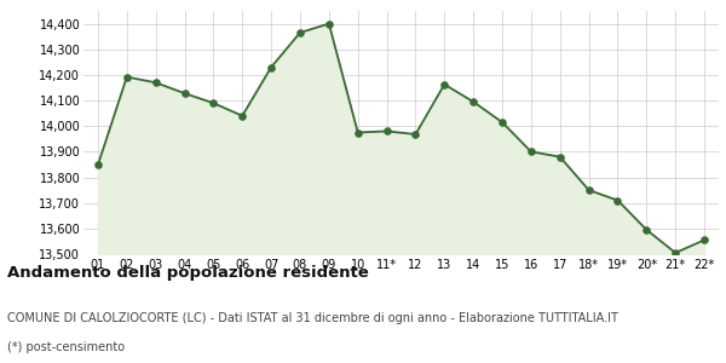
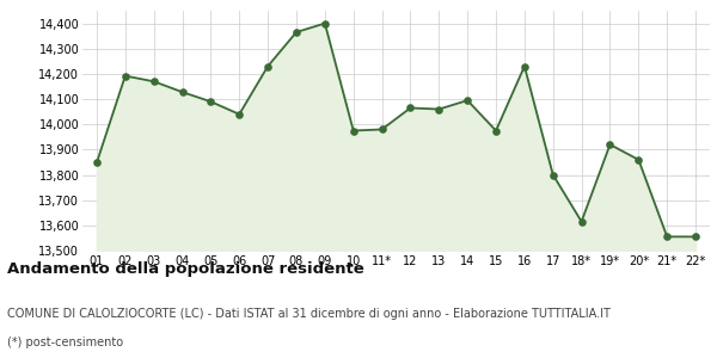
12: 13,968 -> 14,065
13: 14,163 -> 14,060
15: 14,015 -> 13,975
16: 13,900 -> 14,230
17: 13,880 -> 13,800
18*: 13,750 -> 13,615
19*: 13,710 -> 13,920
20*: 13,595 -> 13,860
21*: 13,505 -> 13,555
